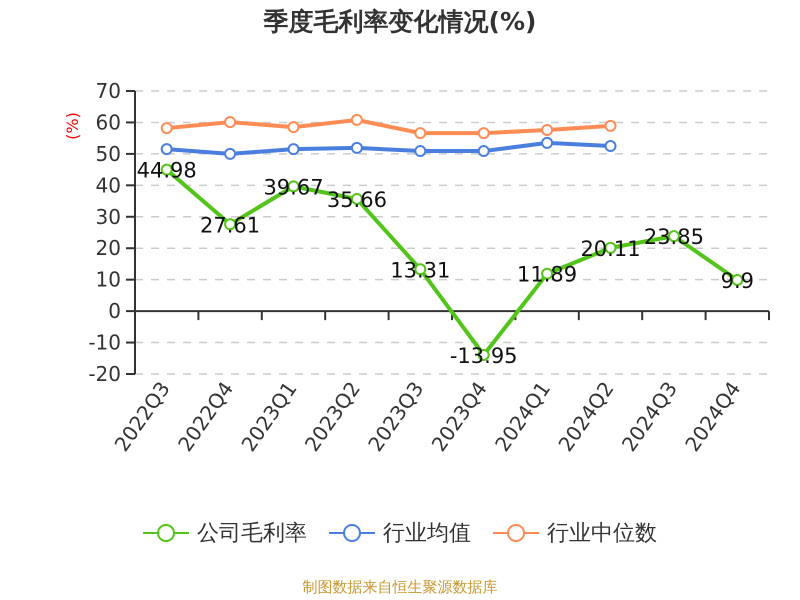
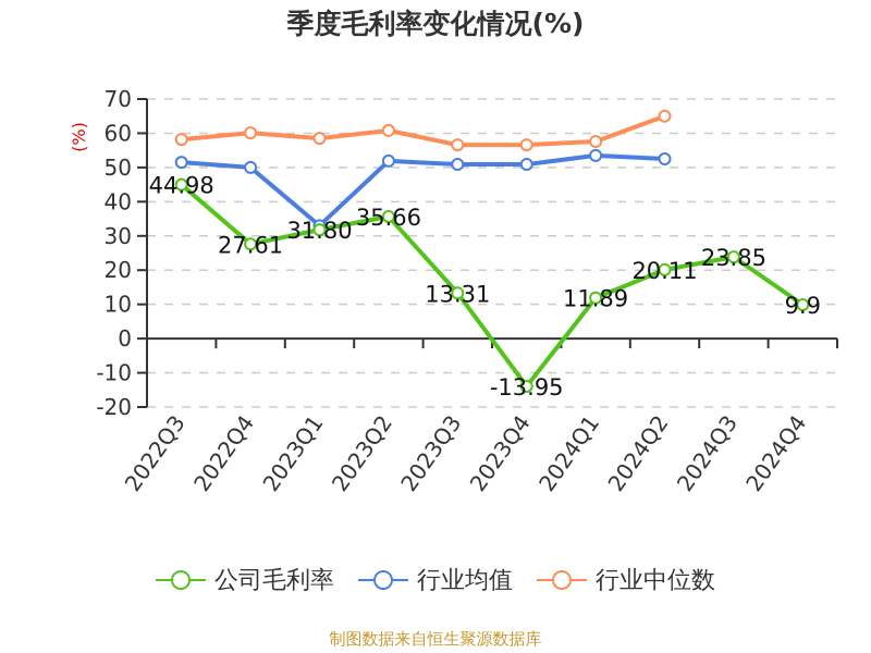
公司毛利率/2023Q1: 39.67 -> 31.80
行业均值/2023Q1: 52 -> 33
行业中位数/2024Q2: 59 -> 65
